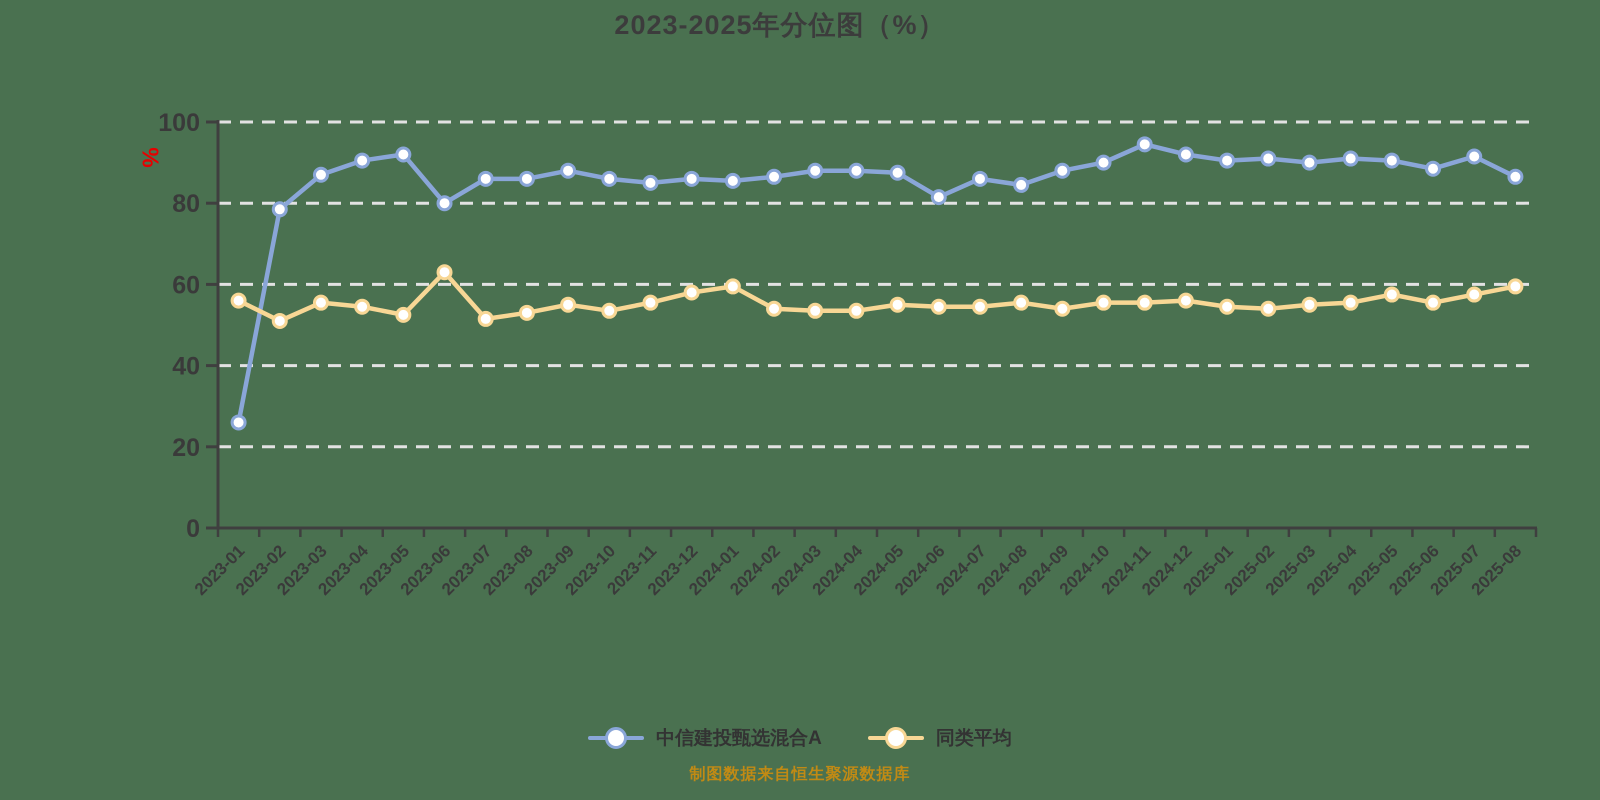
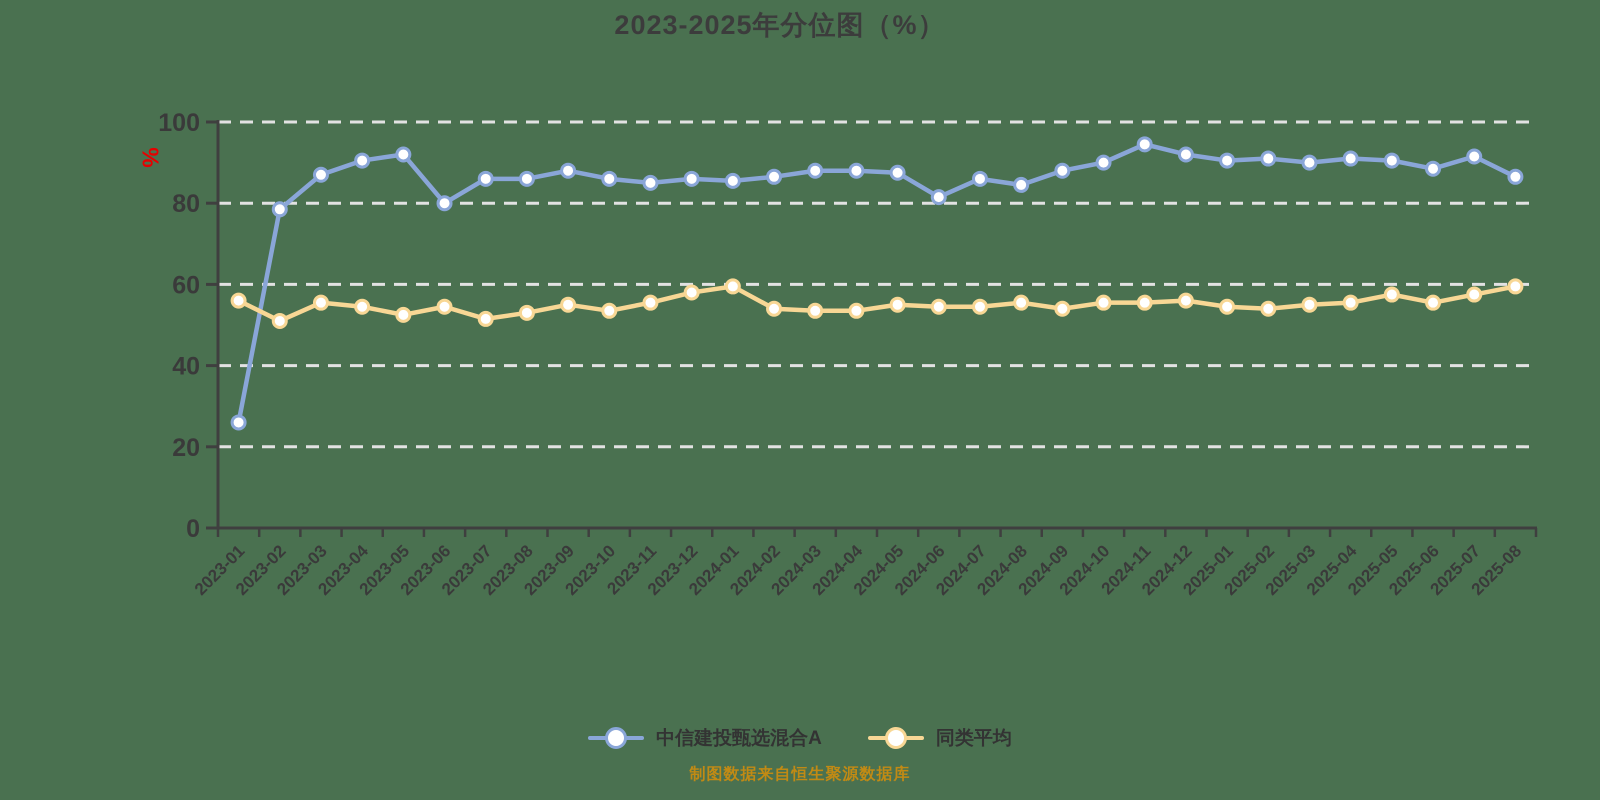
同类平均/2023-06: 63 -> 54
